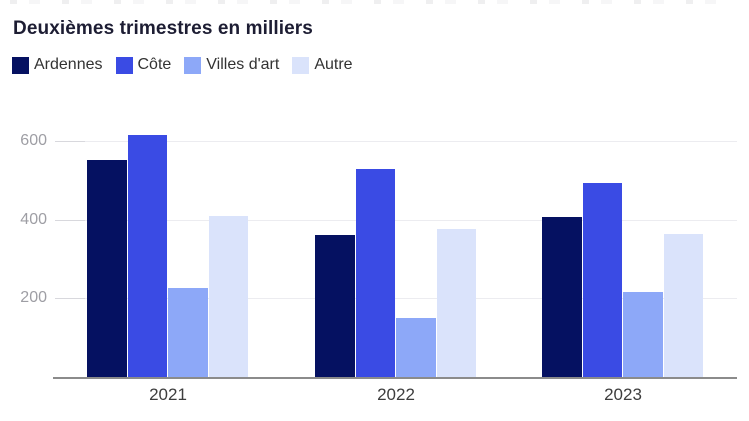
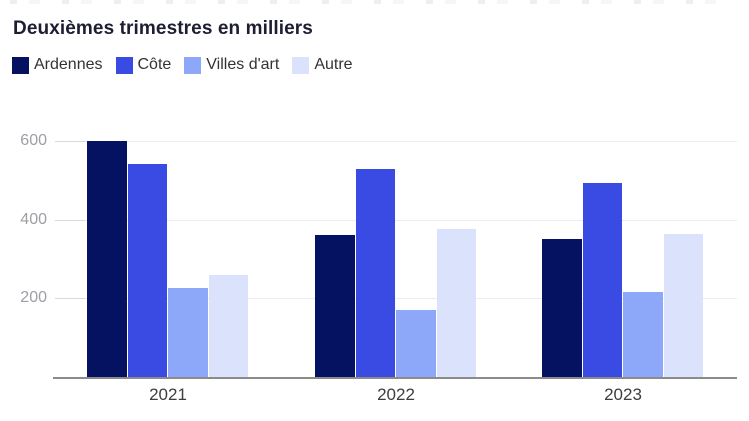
Ardennes/2021: 550 -> 600
Côte/2021: 620 -> 540
Autre/2021: 410 -> 260
Villes d'art/2022: 150 -> 170
Ardennes/2023: 410 -> 350
